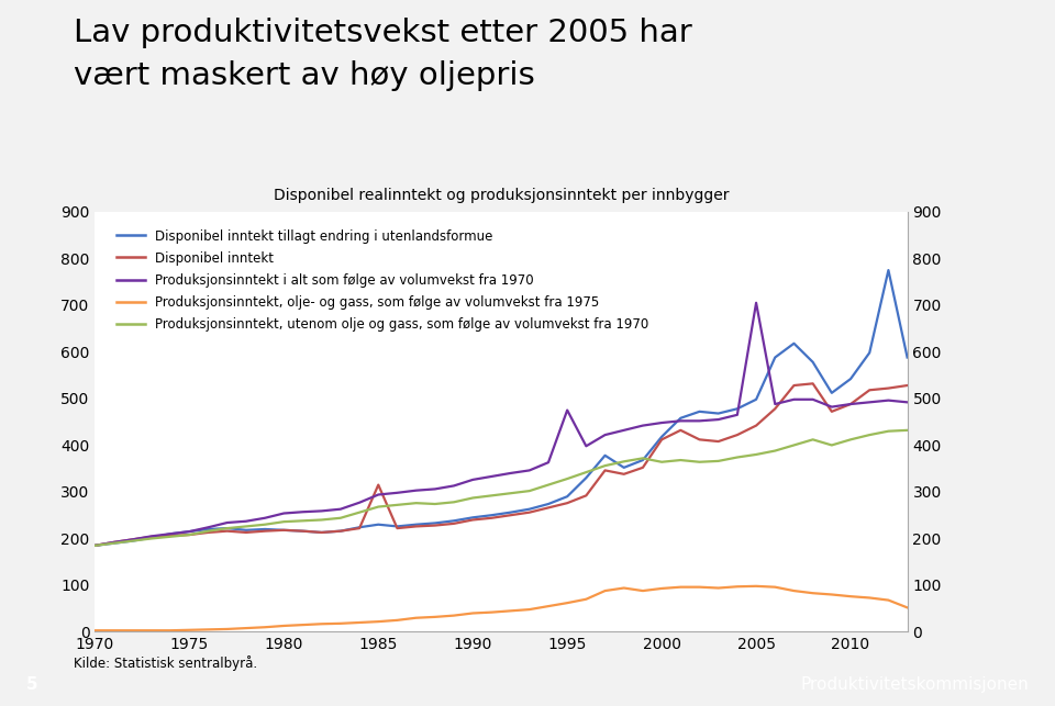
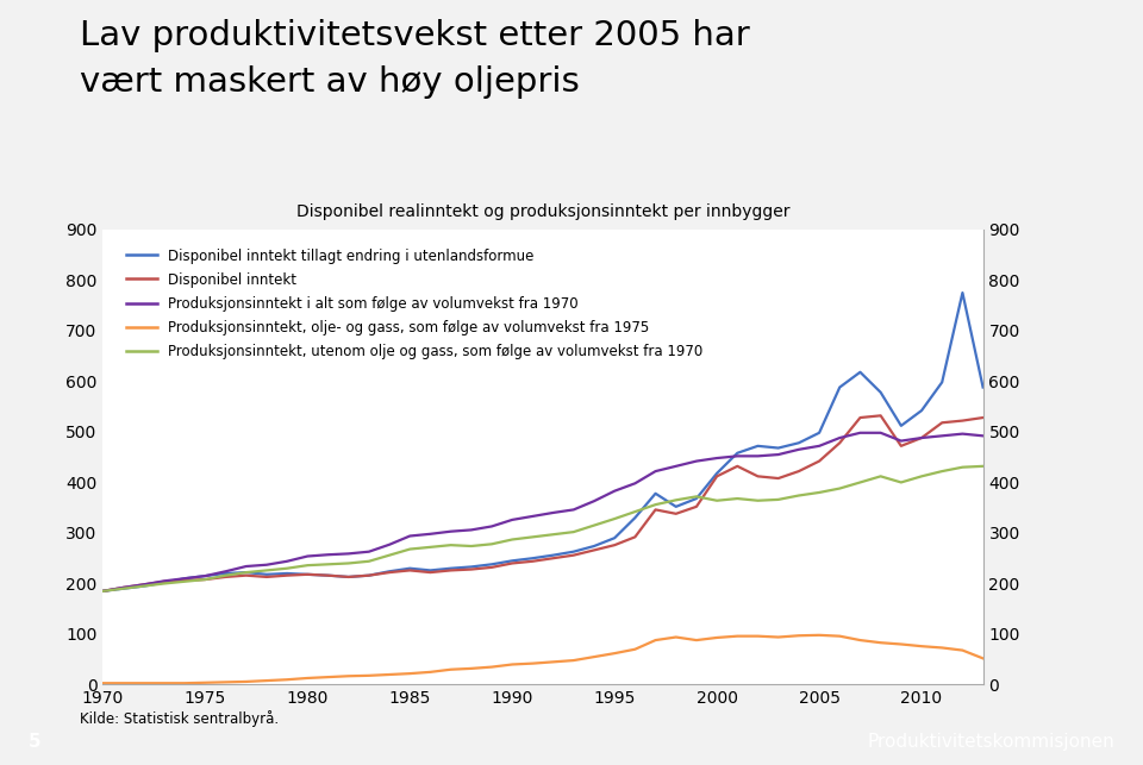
Disponibel inntekt/1985: 315 -> 226
Produksjonsinntekt i alt som følge av volumvekst fra 1970/1995: 475 -> 383
Produksjonsinntekt i alt som følge av volumvekst fra 1970/2005: 705 -> 472
